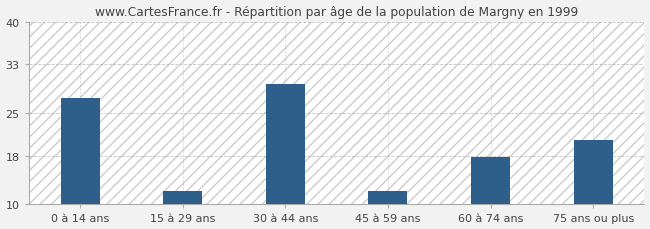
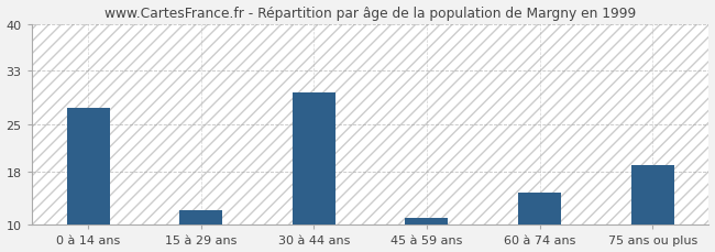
45 à 59 ans: 12.2 -> 11.0
60 à 74 ans: 17.8 -> 14.8
75 ans ou plus: 20.6 -> 19.0
